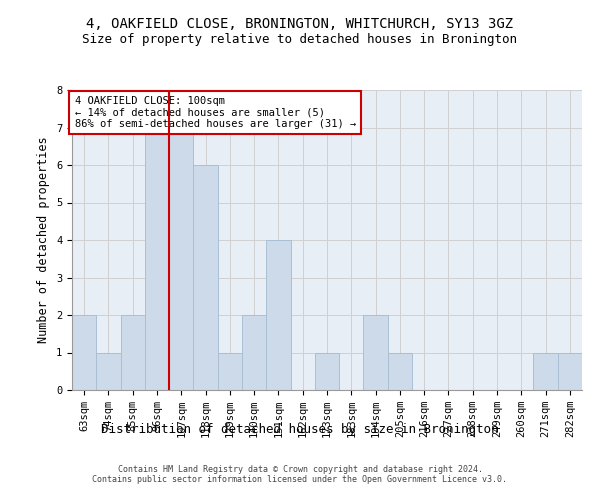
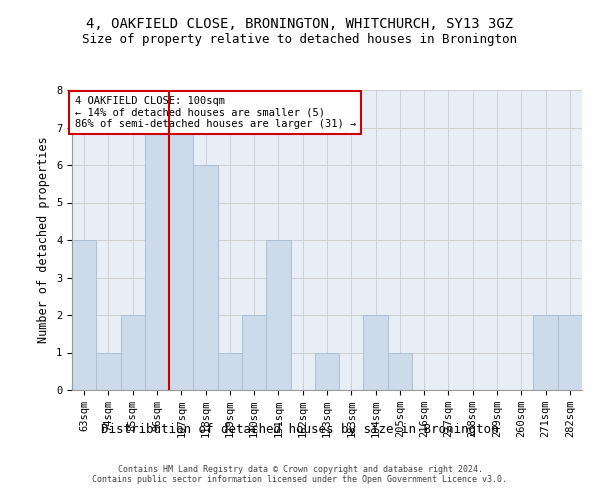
63sqm: 2 -> 4
271sqm: 1 -> 2
282sqm: 1 -> 2
